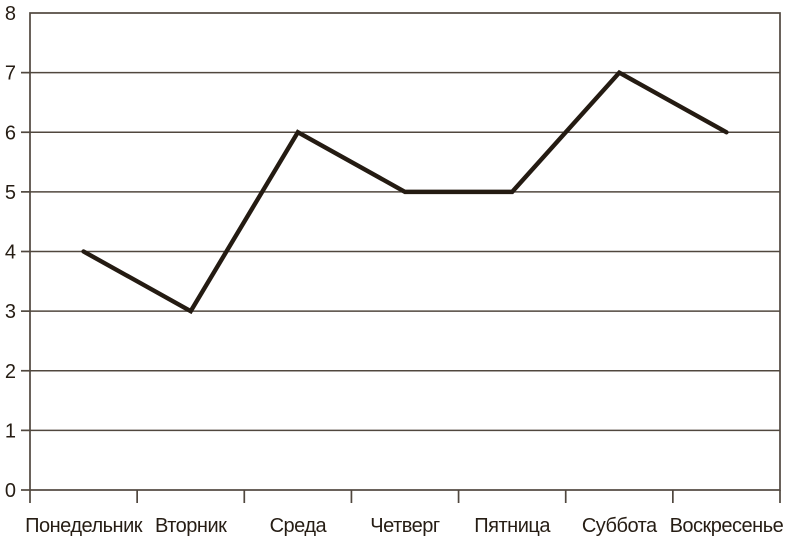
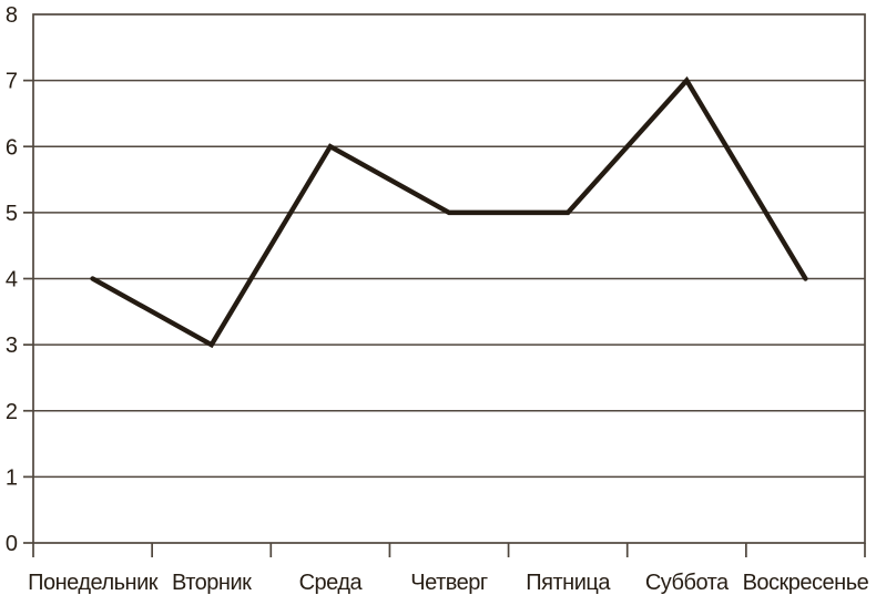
Воскресенье: 6 -> 4
